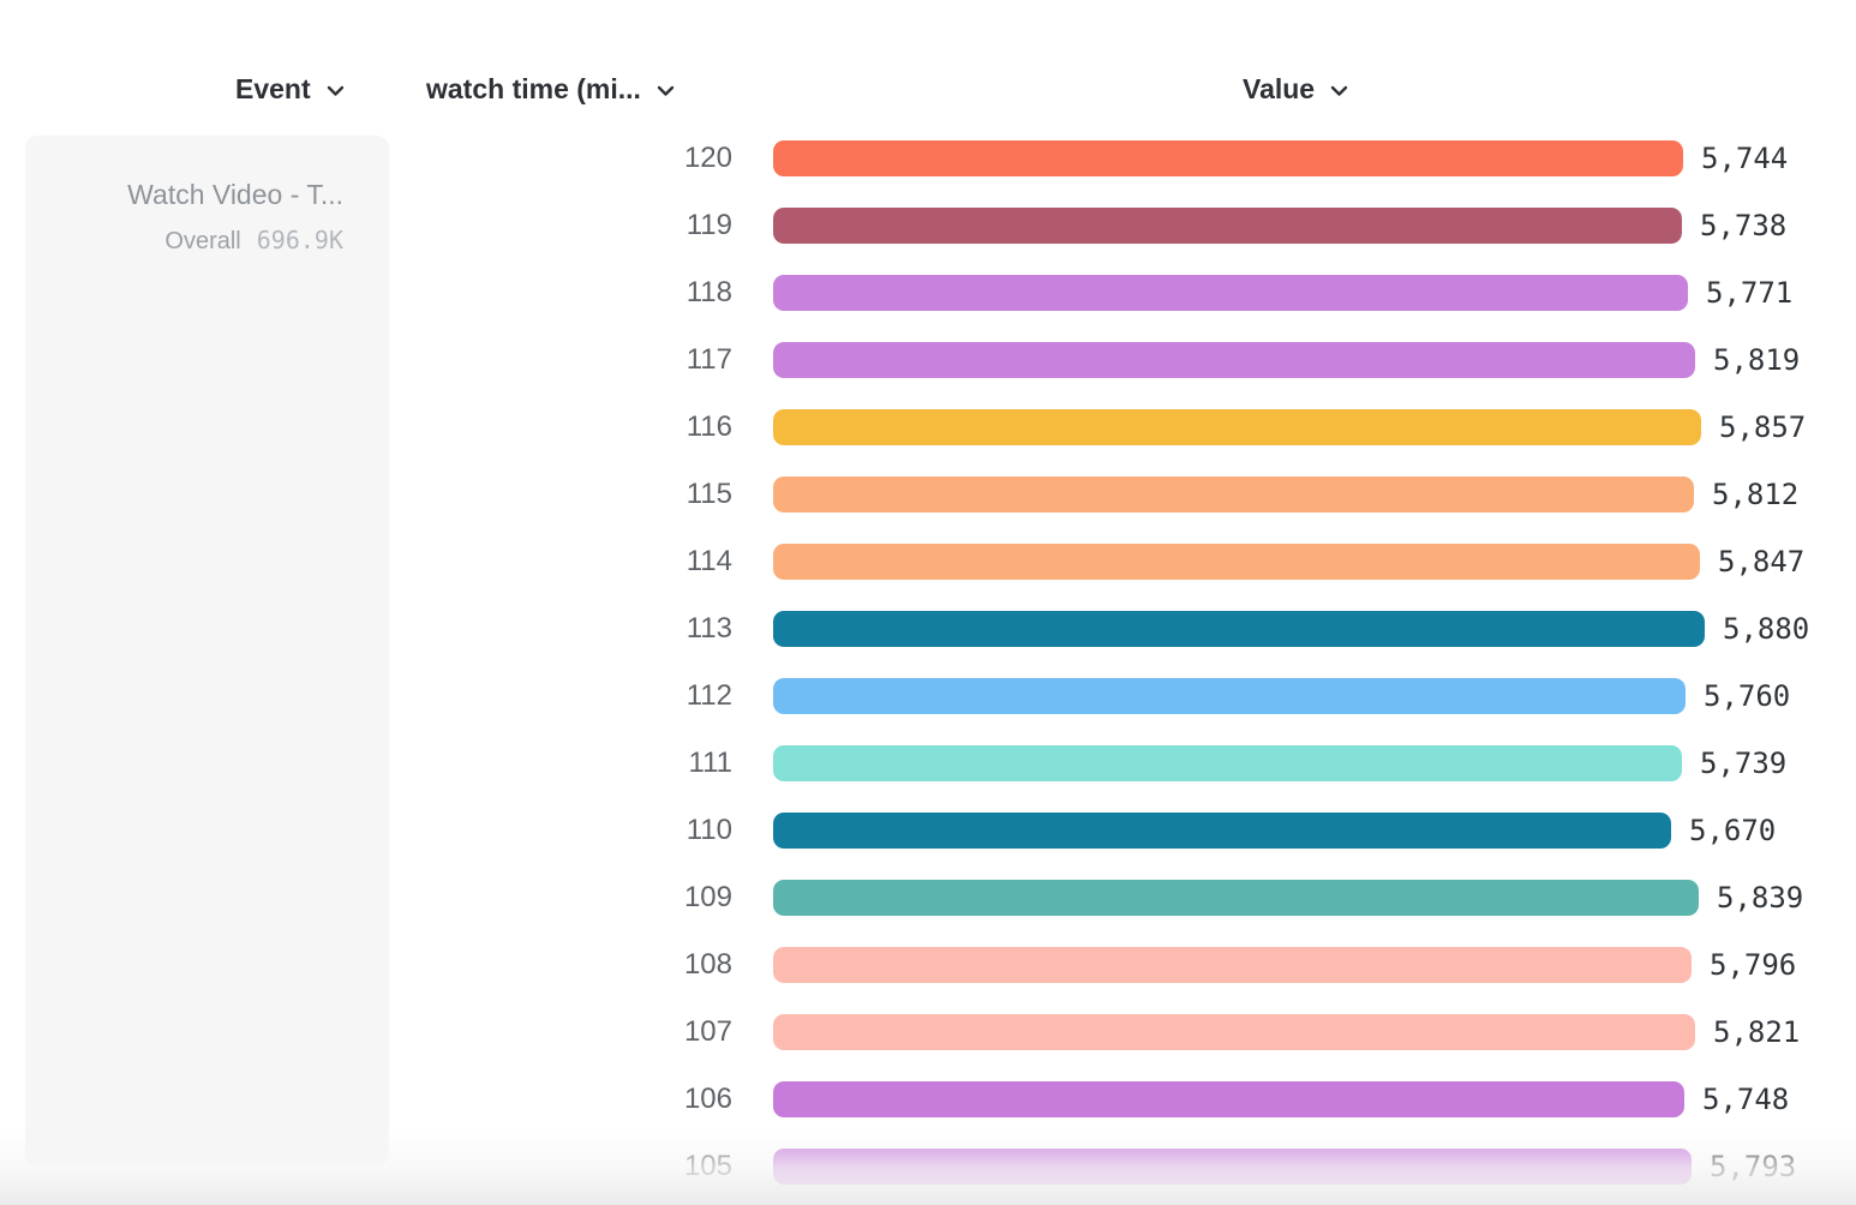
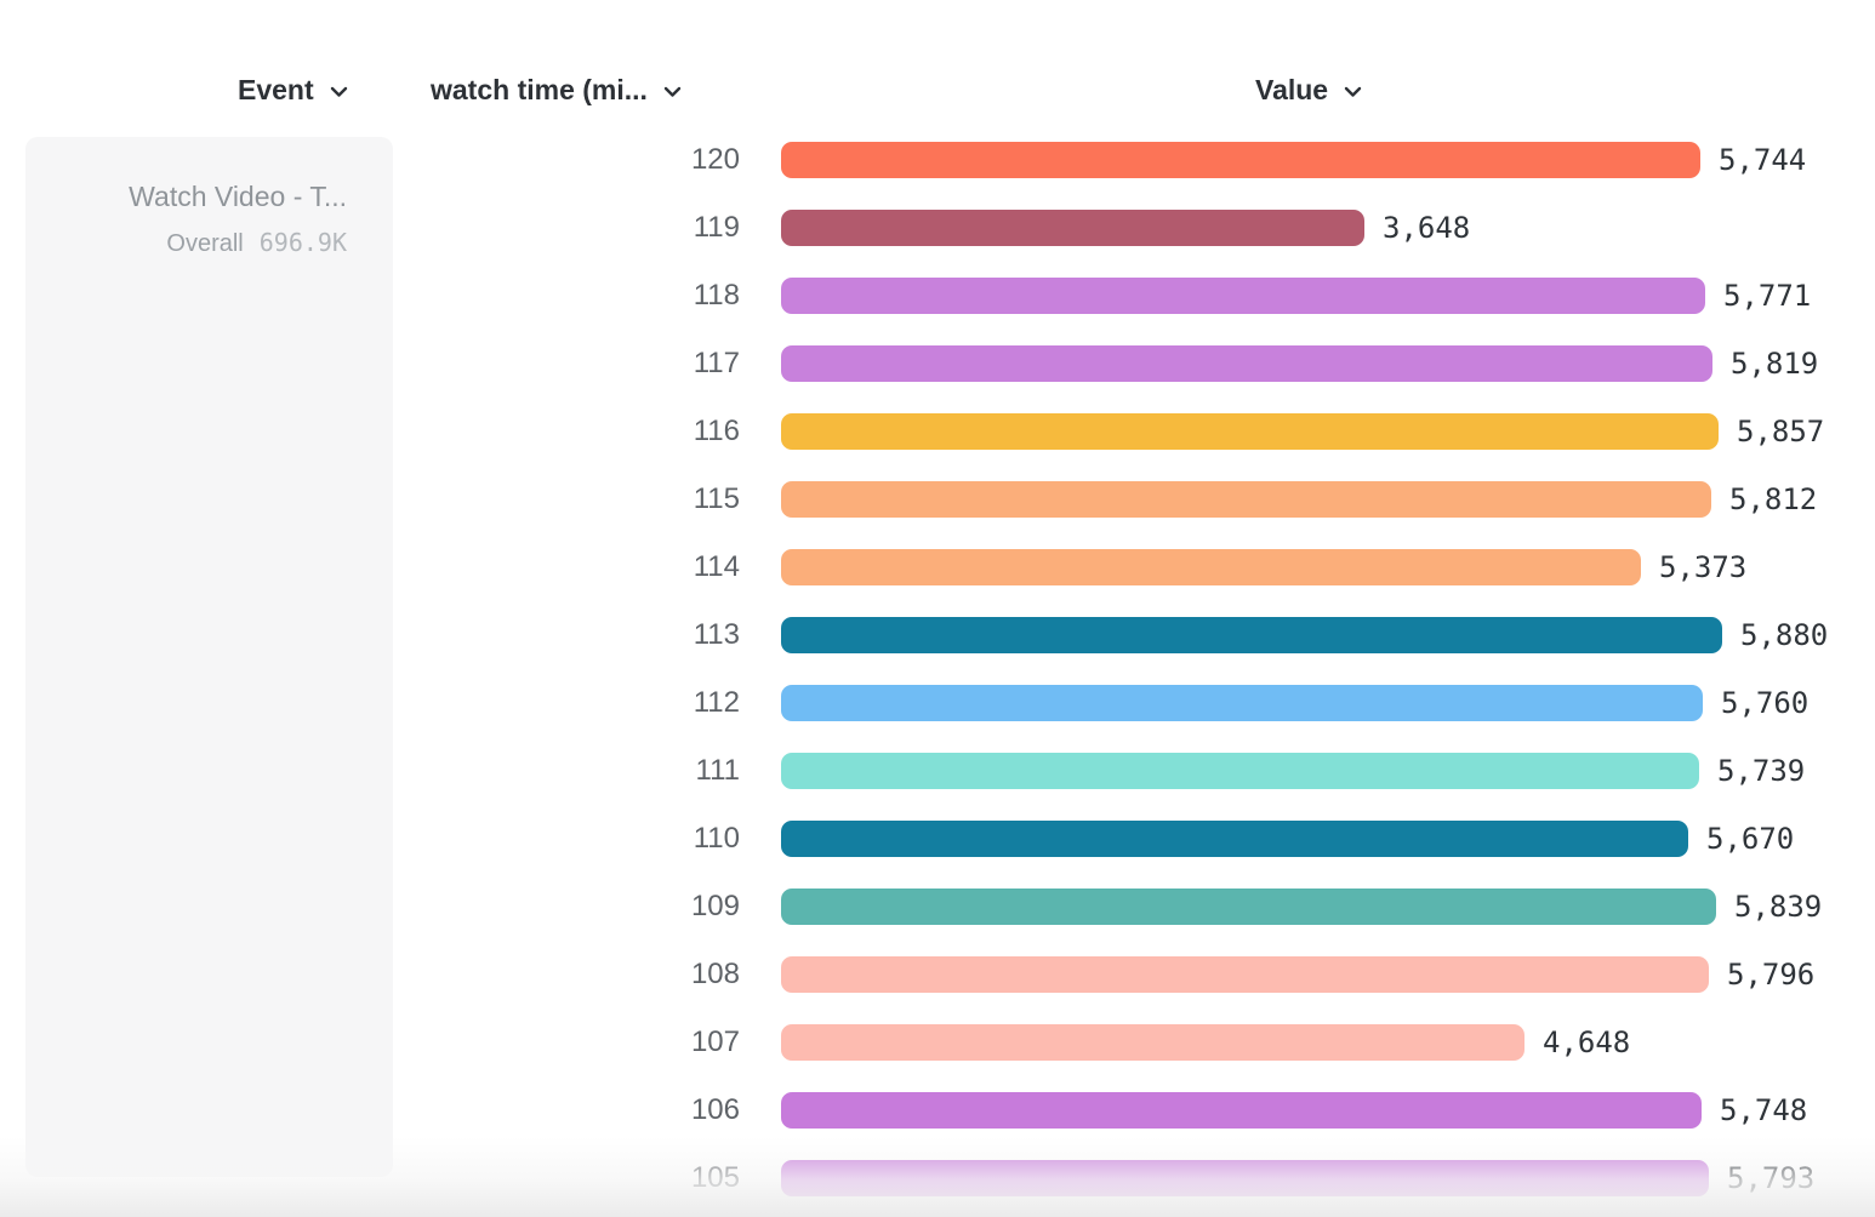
119: 5,738 -> 3,648
114: 5,847 -> 5,373
107: 5,821 -> 4,648
